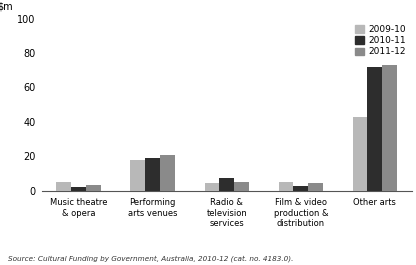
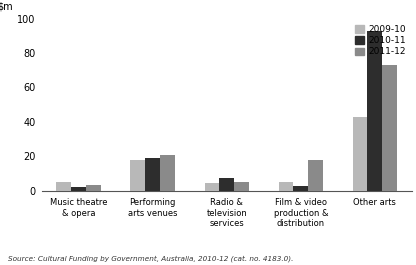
2011-12/Film & video production & distribution: 4 -> 18
2010-11/Other arts: 72 -> 93
